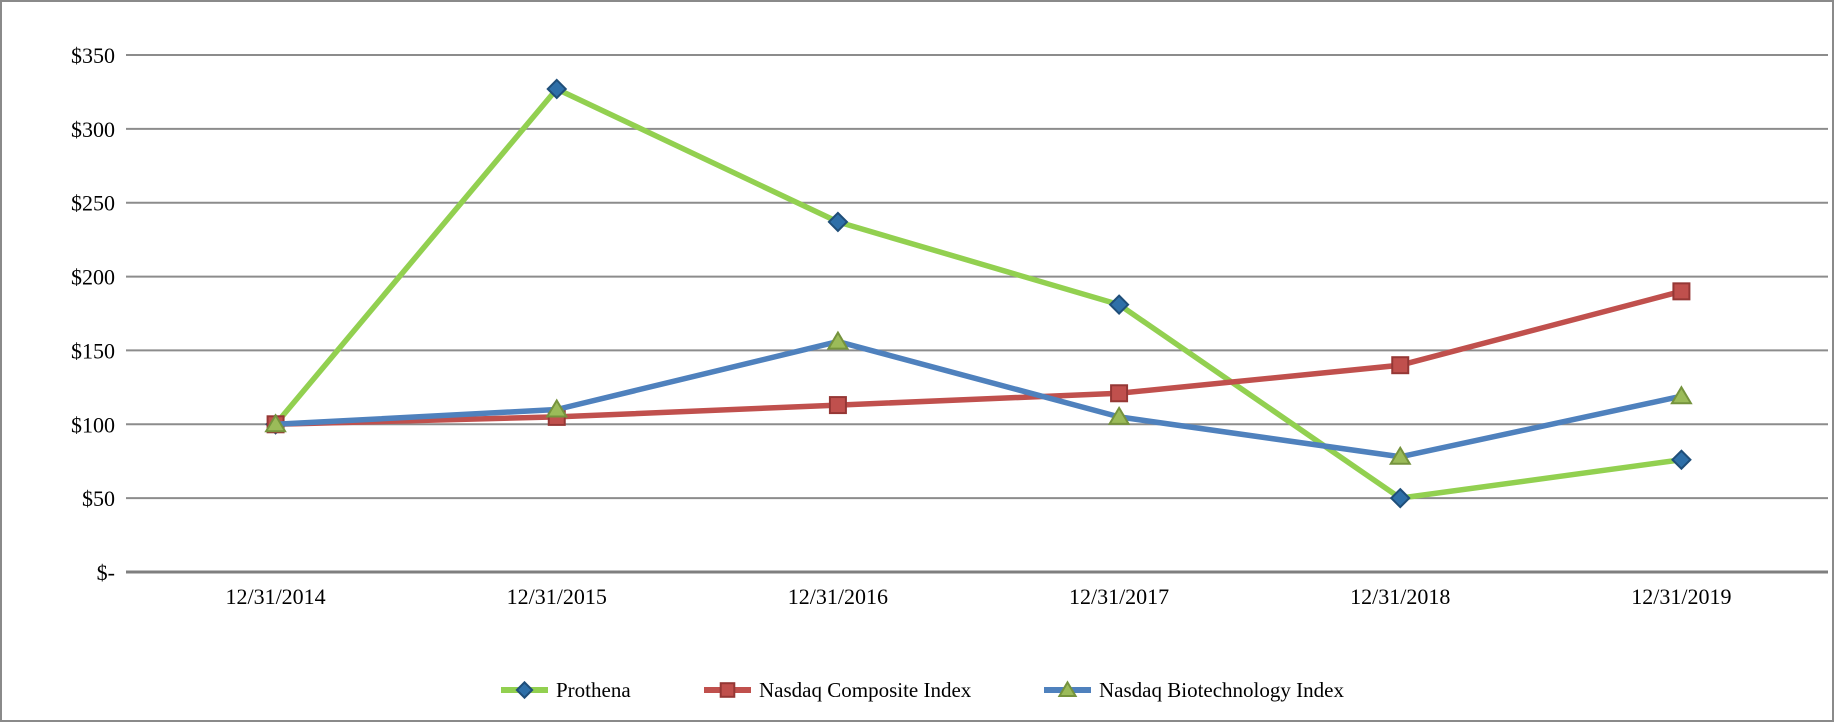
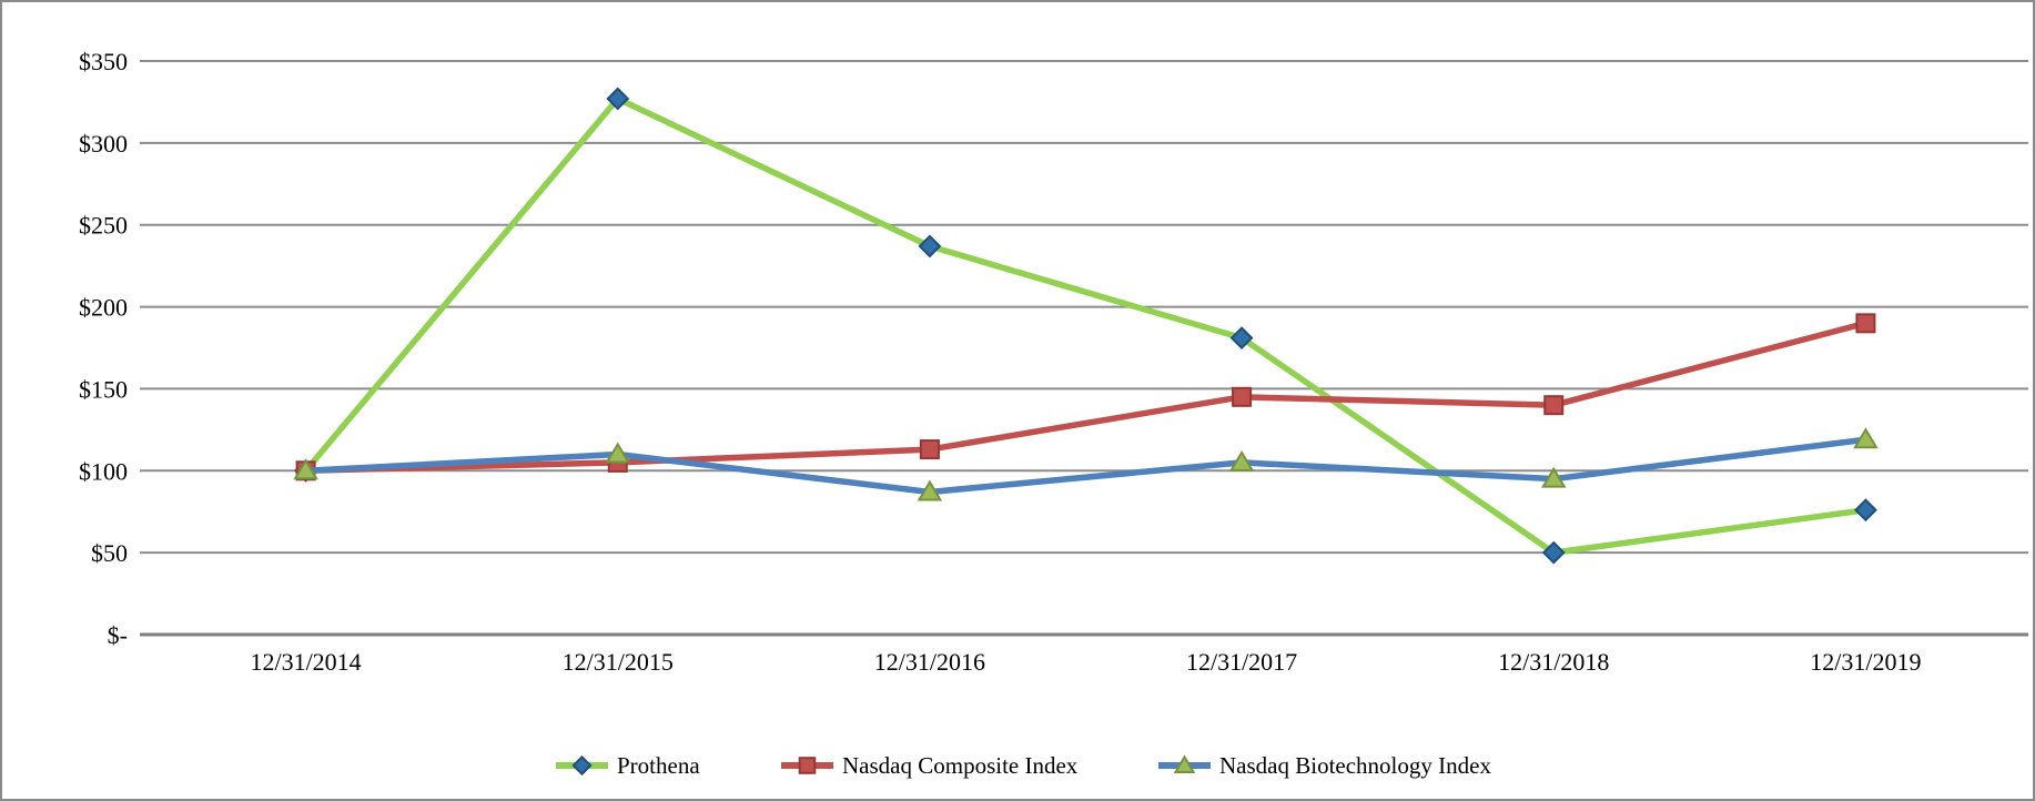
Nasdaq Biotechnology Index/12/31/2016: $156 -> $87
Nasdaq Composite Index/12/31/2017: $121 -> $145
Nasdaq Biotechnology Index/12/31/2018: $78 -> $95
